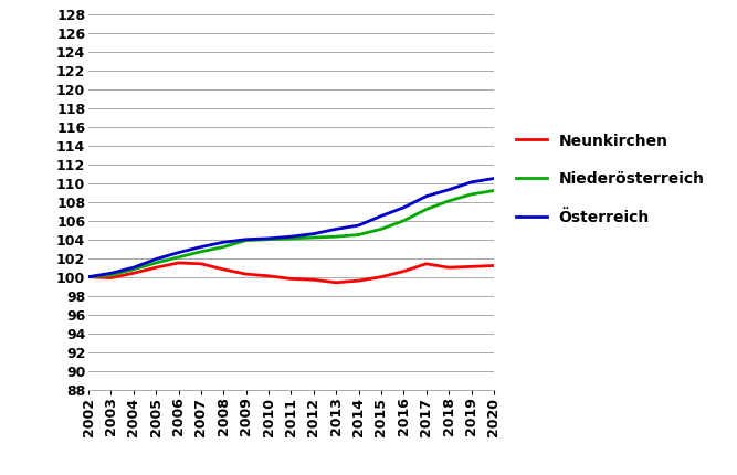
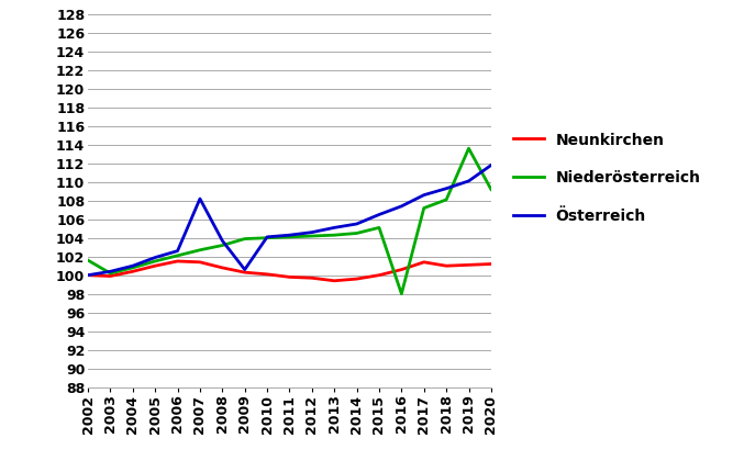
Niederösterreich/2002: 100.0 -> 101.6
Österreich/2007: 103.2 -> 108.2
Österreich/2009: 104.0 -> 100.6
Niederösterreich/2016: 106.0 -> 98.0
Niederösterreich/2019: 108.8 -> 113.6
Österreich/2020: 110.5 -> 111.8
